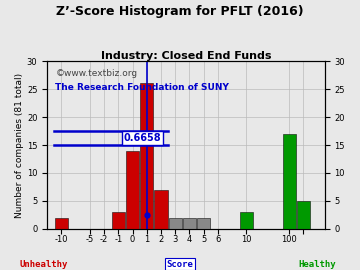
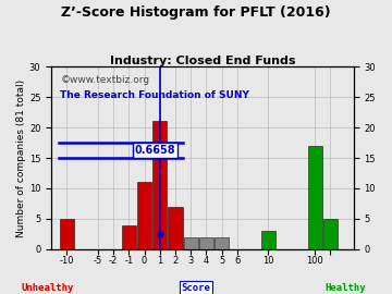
-10: 2 -> 5
-1: 3 -> 4
0: 14 -> 11
1: 26 -> 21
